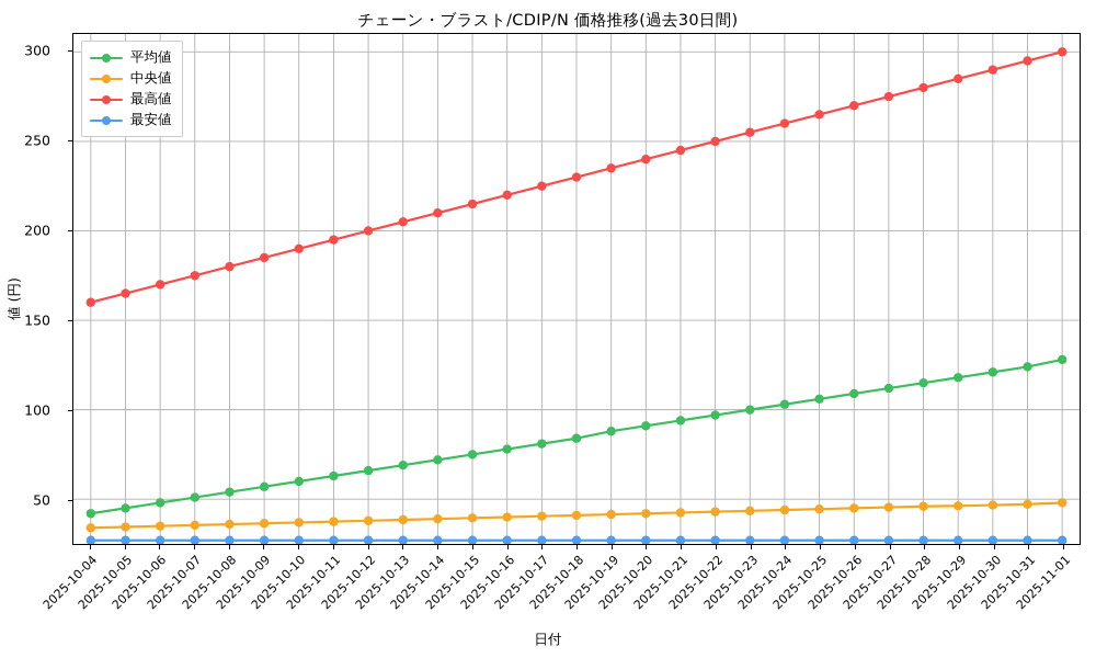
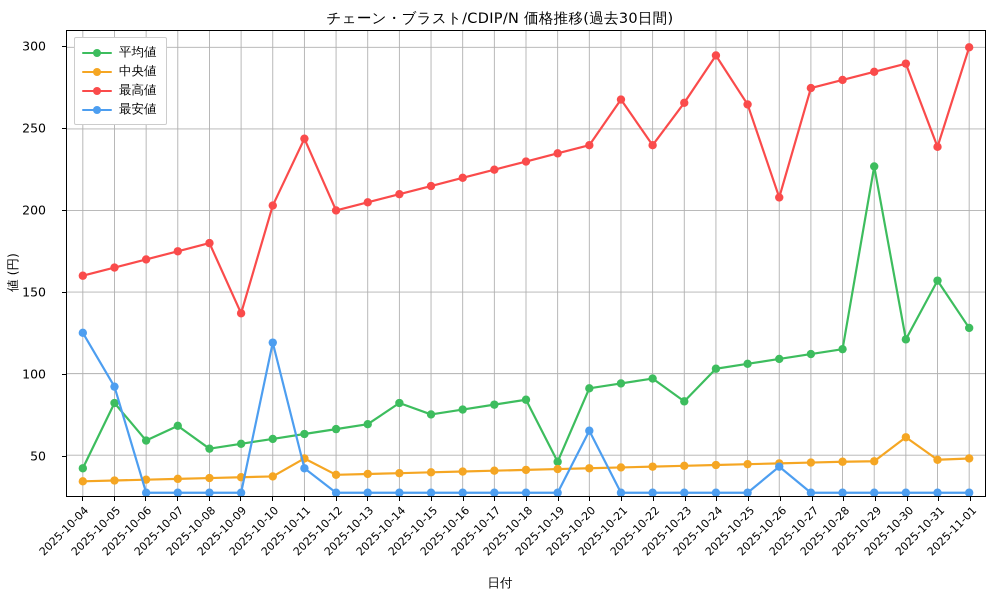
最安値/2025-10-04: 27 -> 125
平均値/2025-10-05: 45 -> 82
最安値/2025-10-05: 27 -> 92
平均値/2025-10-06: 48 -> 59
平均値/2025-10-07: 51 -> 68
最高値/2025-10-09: 185 -> 137
最高値/2025-10-10: 190 -> 203
最安値/2025-10-10: 27 -> 119
中央値/2025-10-11: 38 -> 48
最高値/2025-10-11: 195 -> 244
最安値/2025-10-11: 27 -> 42
平均値/2025-10-14: 72 -> 82
平均値/2025-10-19: 88 -> 46
最安値/2025-10-20: 27 -> 65
最高値/2025-10-21: 245 -> 268
最高値/2025-10-22: 250 -> 240
平均値/2025-10-23: 100 -> 83
最高値/2025-10-23: 255 -> 266
最高値/2025-10-24: 260 -> 295
最高値/2025-10-26: 270 -> 208
最安値/2025-10-26: 27 -> 43
平均値/2025-10-29: 118 -> 227
中央値/2025-10-30: 47 -> 61
平均値/2025-10-31: 124 -> 157
最高値/2025-10-31: 295 -> 239
